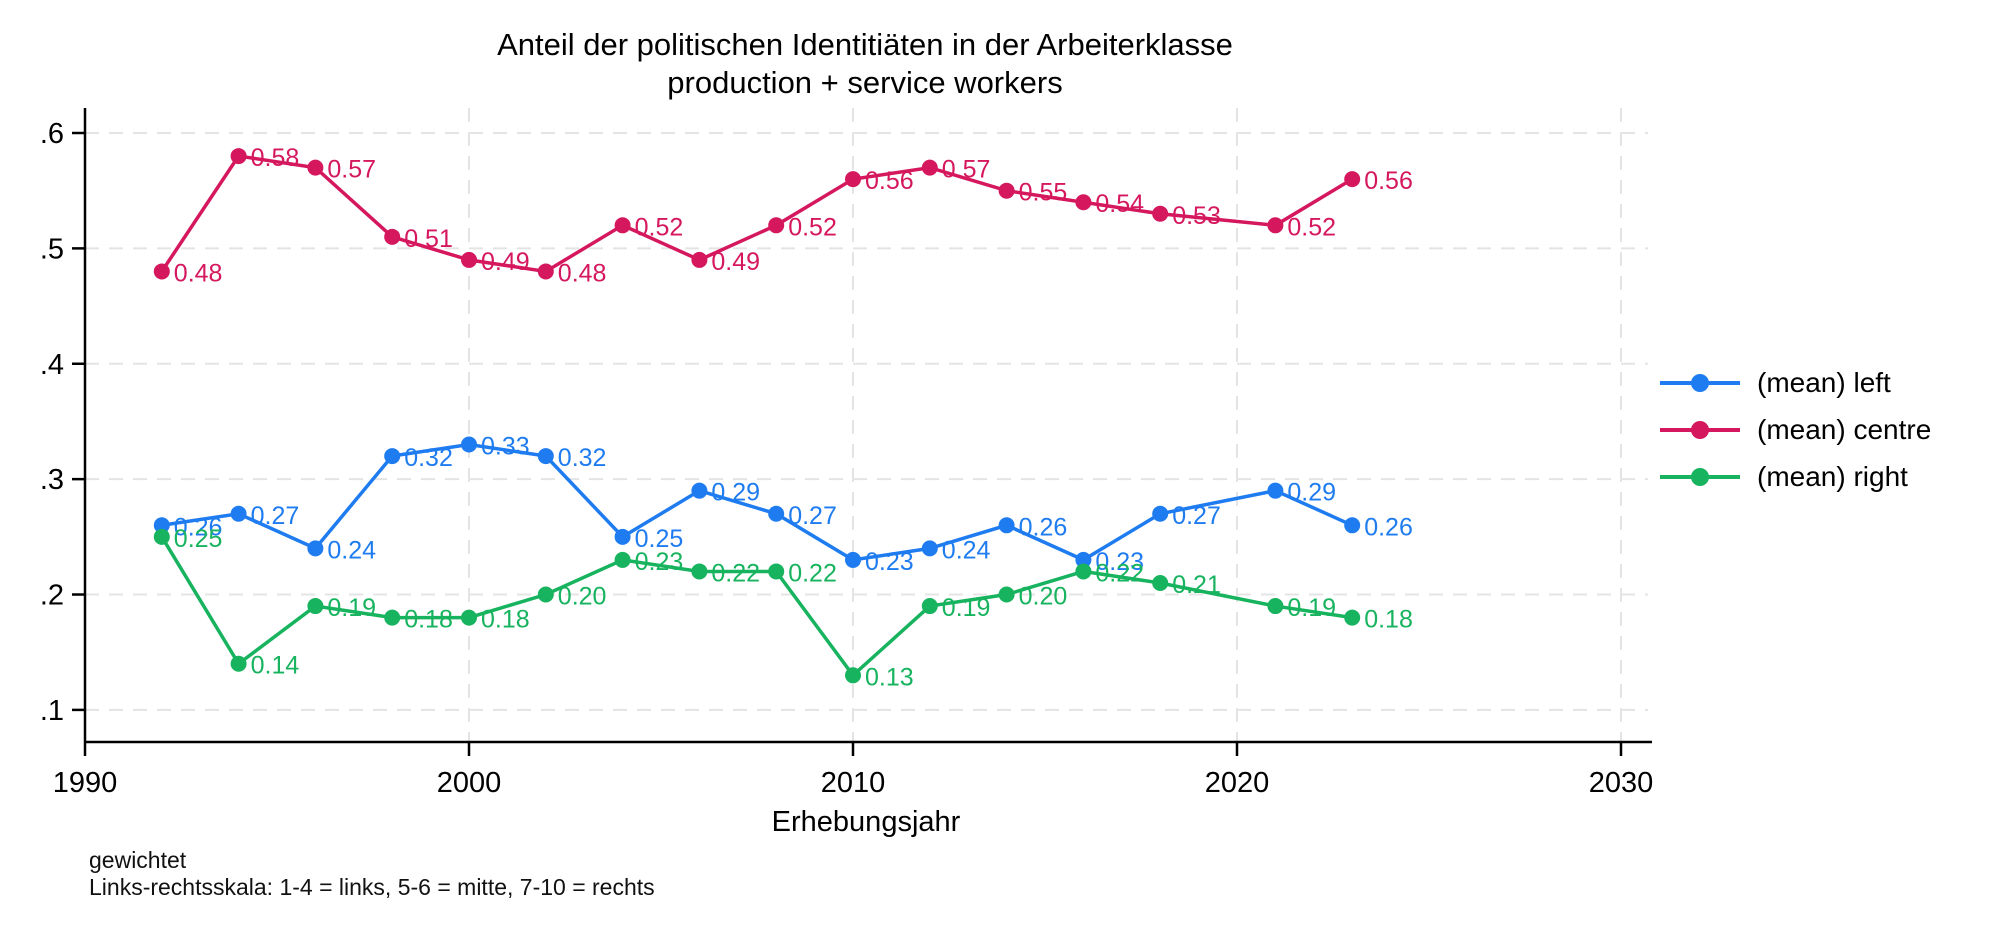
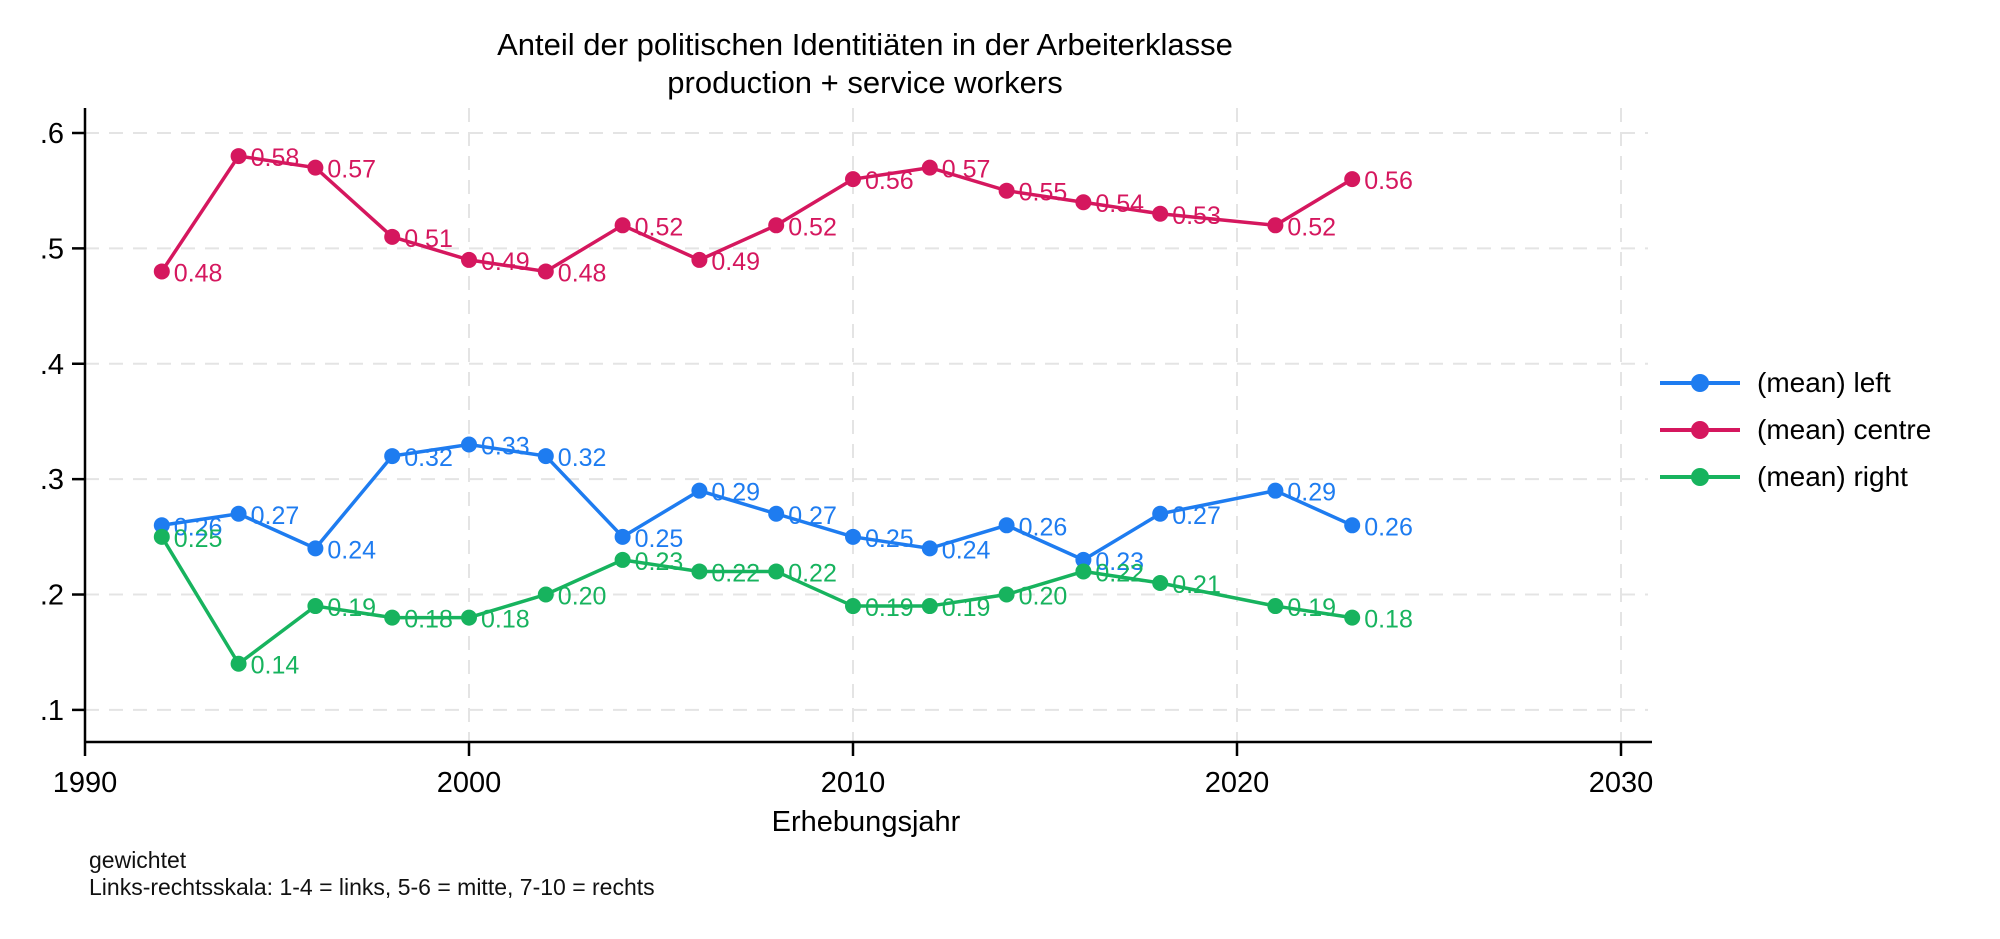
(mean) left/2010: 0.23 -> 0.25
(mean) right/2010: 0.13 -> 0.19
